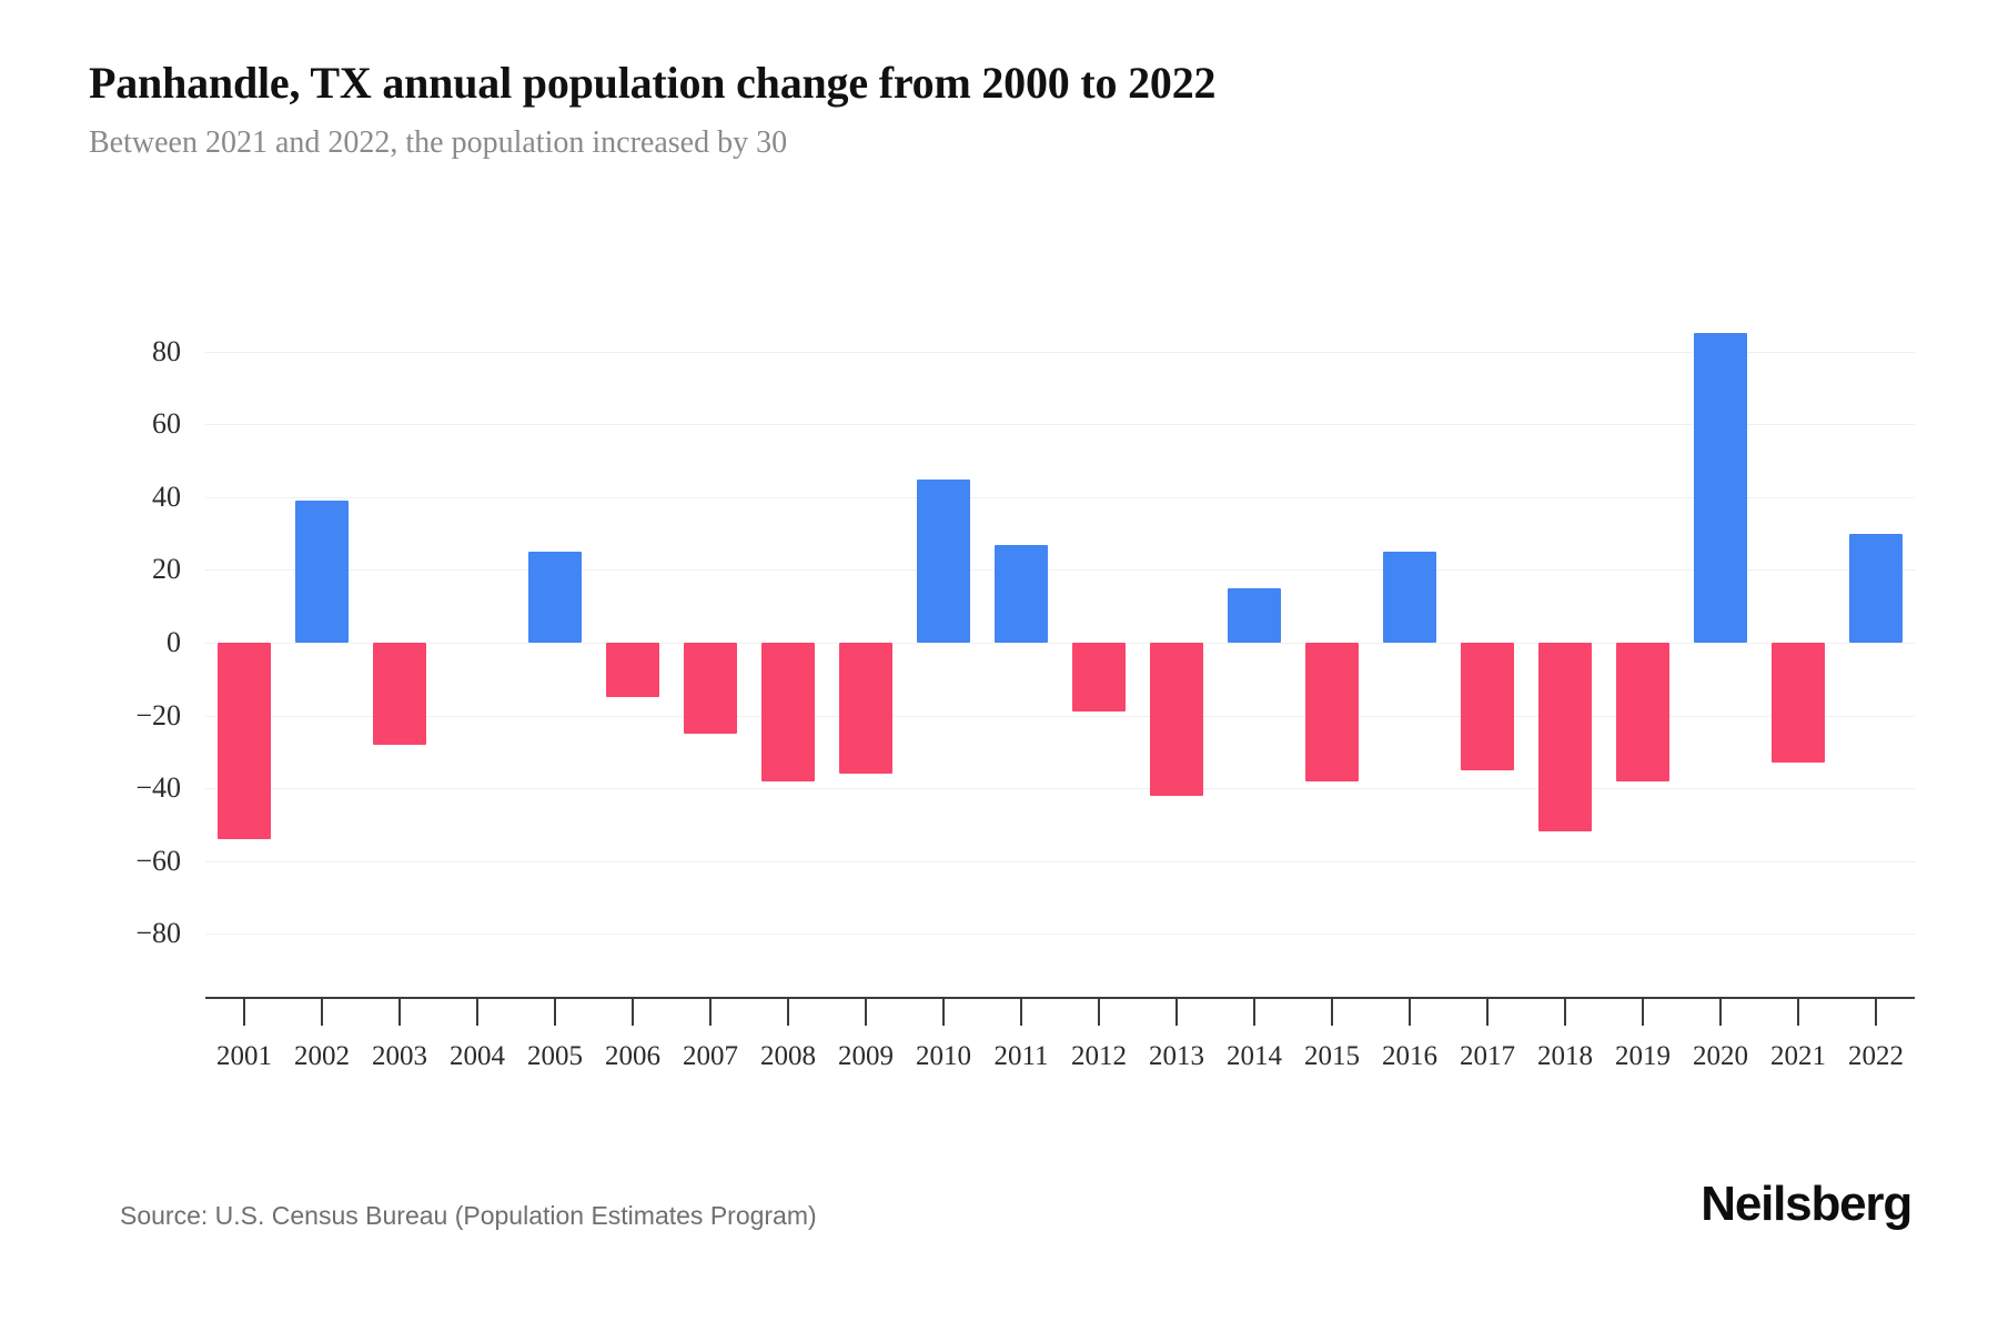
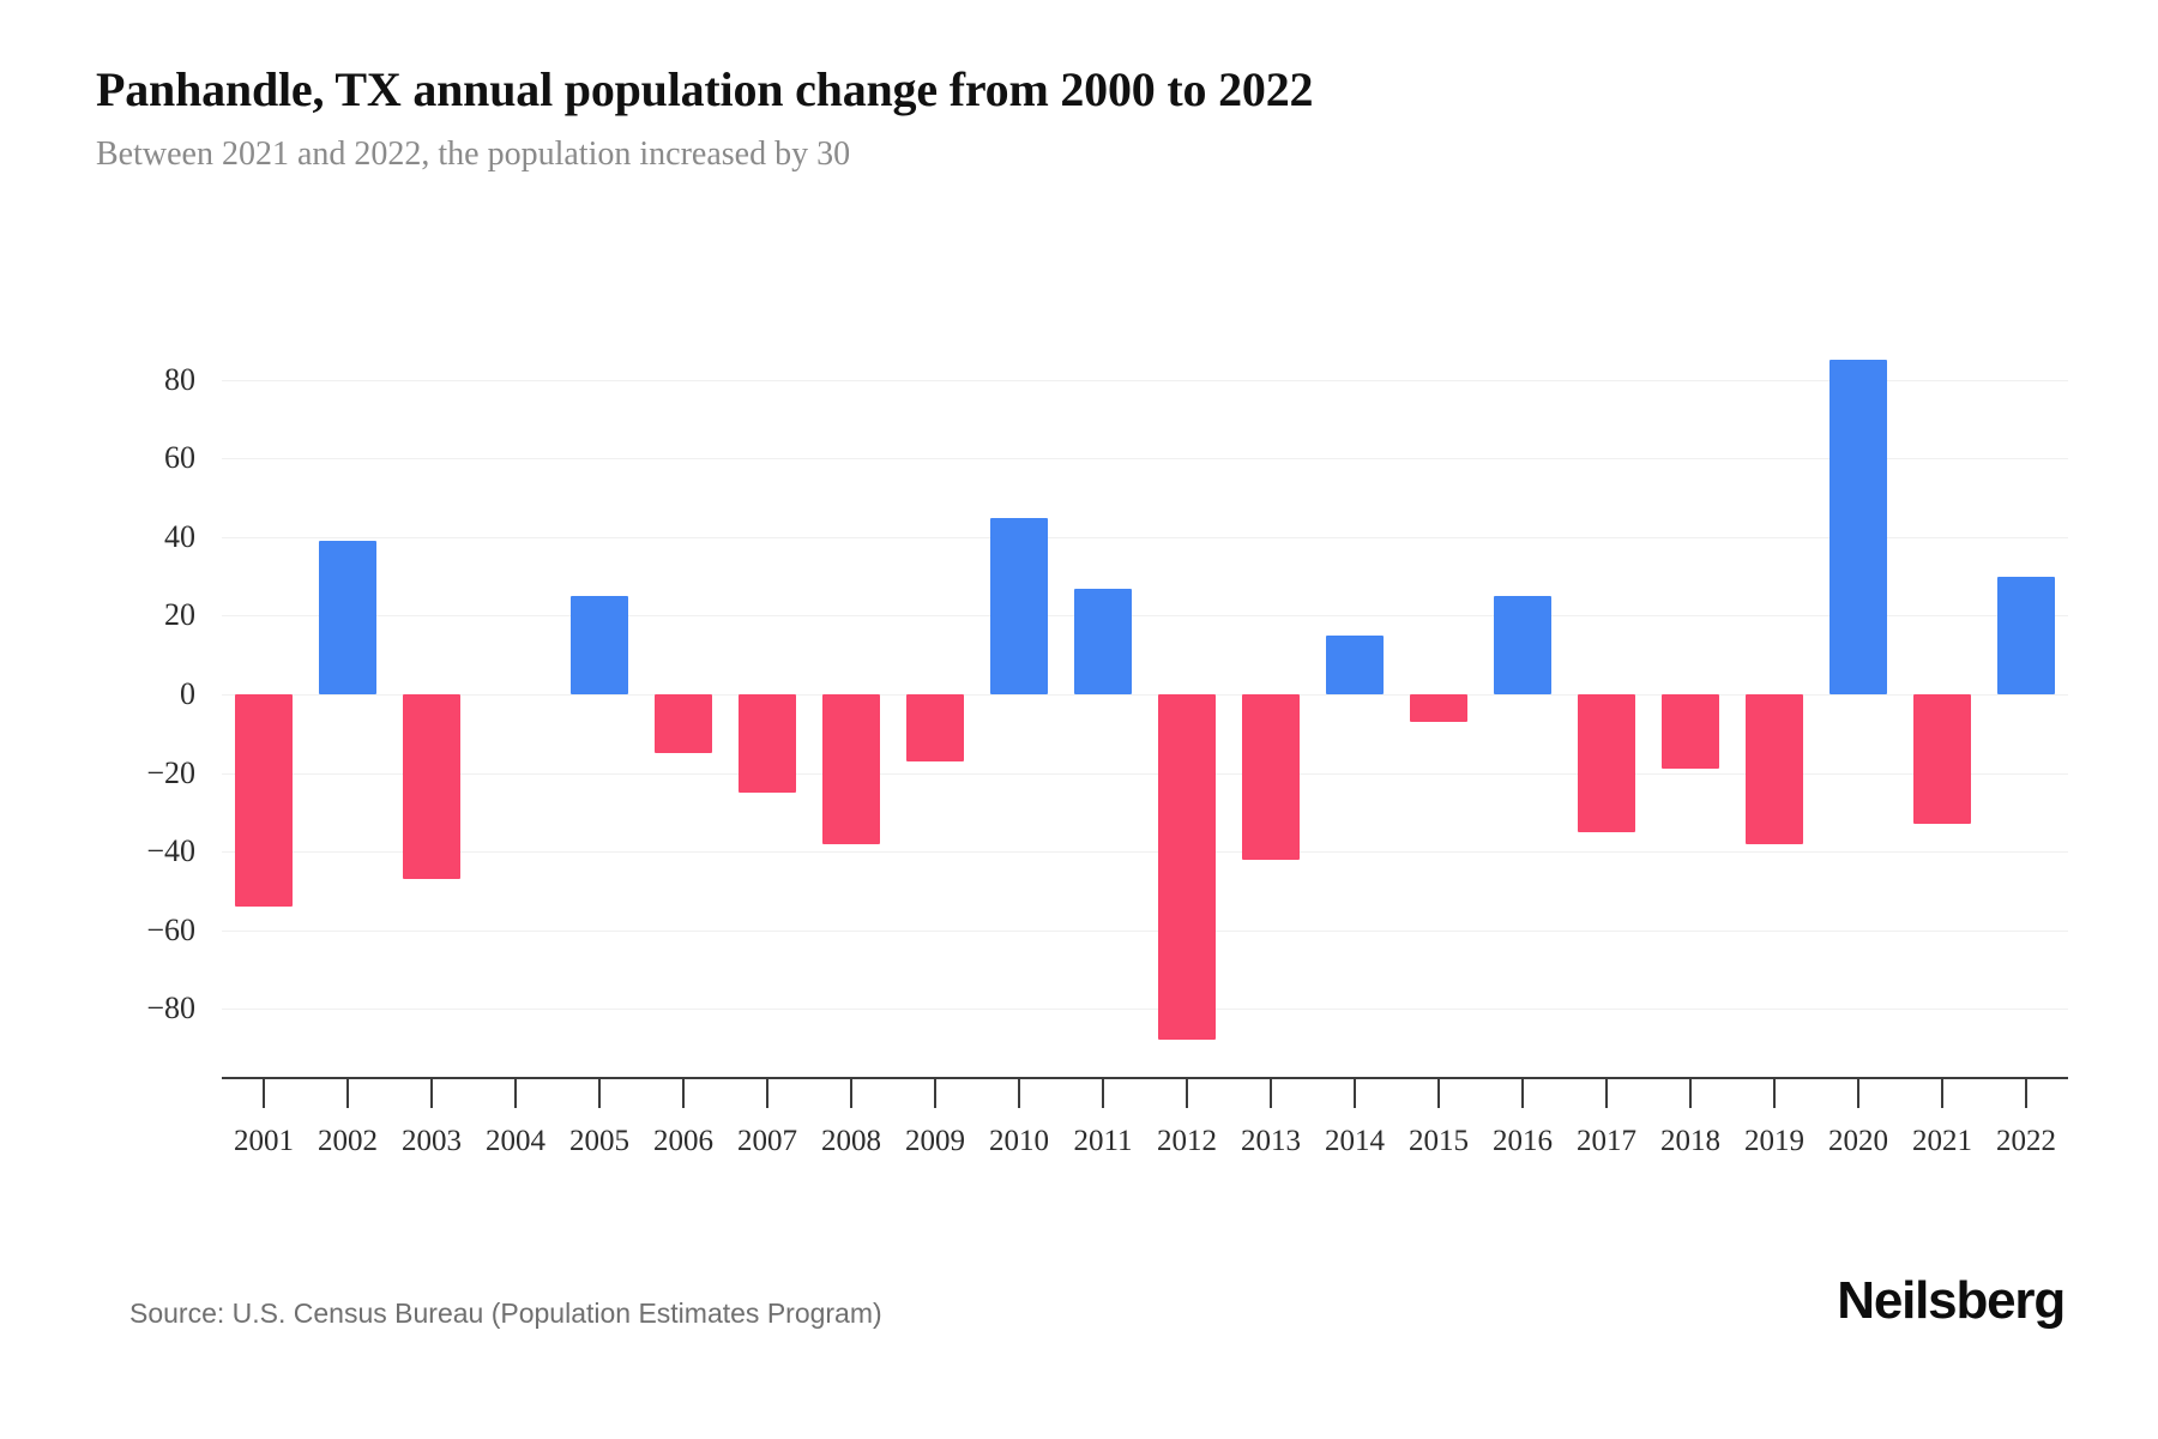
2003: -28 -> -47
2009: -36 -> -17
2012: -19 -> -88
2015: -38 -> -7
2018: -52 -> -19
